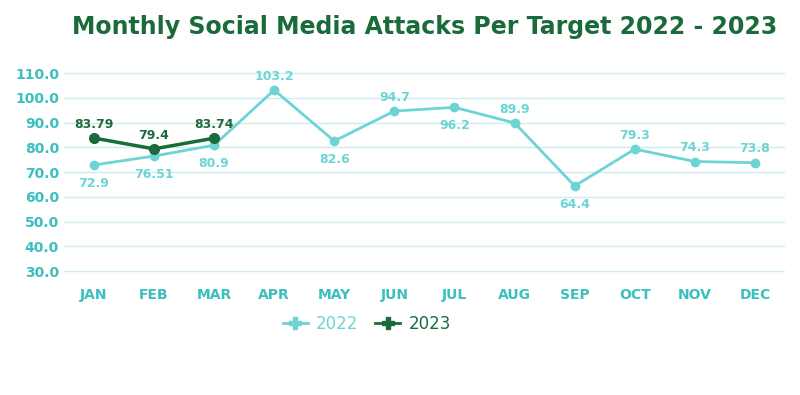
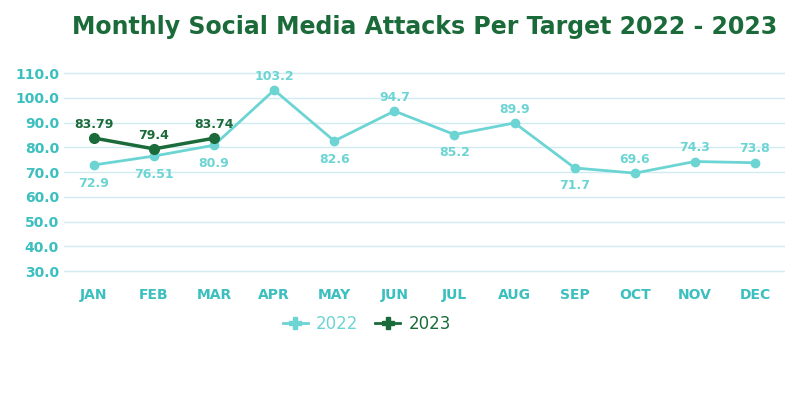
2022/JUL: 96.2 -> 85.2
2022/SEP: 64.4 -> 71.7
2022/OCT: 79.3 -> 69.6
